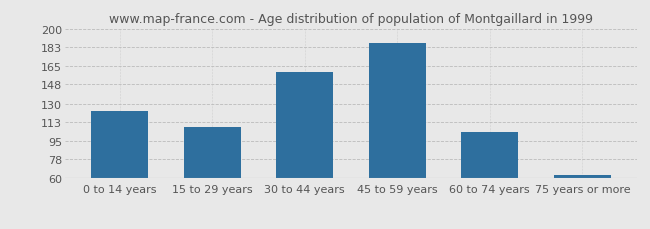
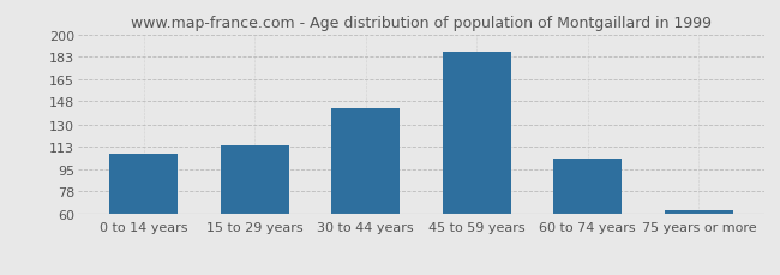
0 to 14 years: 123 -> 107
15 to 29 years: 108 -> 114
30 to 44 years: 160 -> 143
